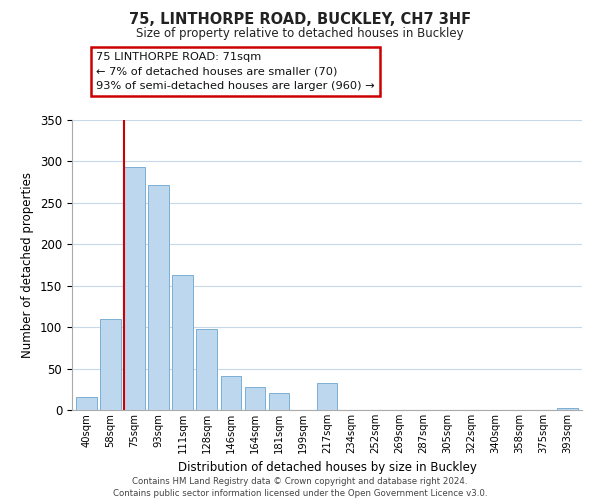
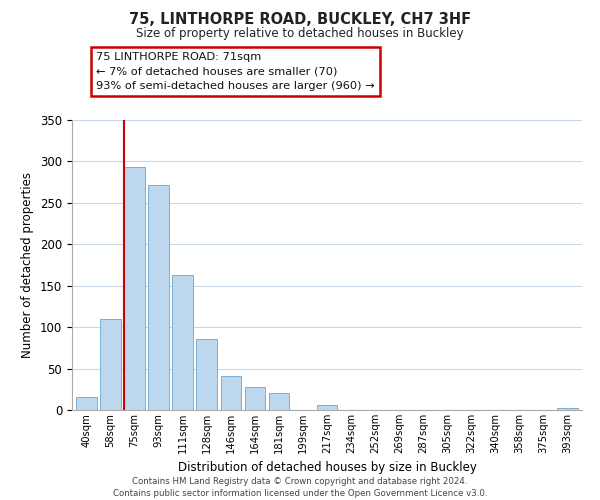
128sqm: 98 -> 86
217sqm: 32 -> 6
